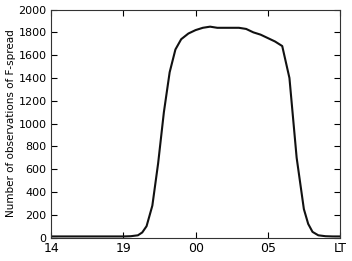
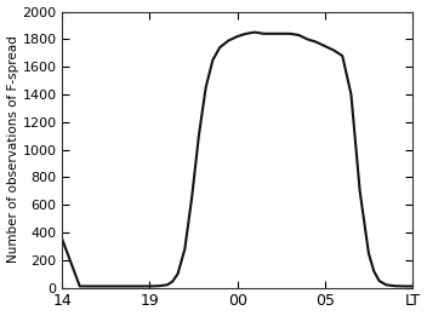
14: 10 -> 350
